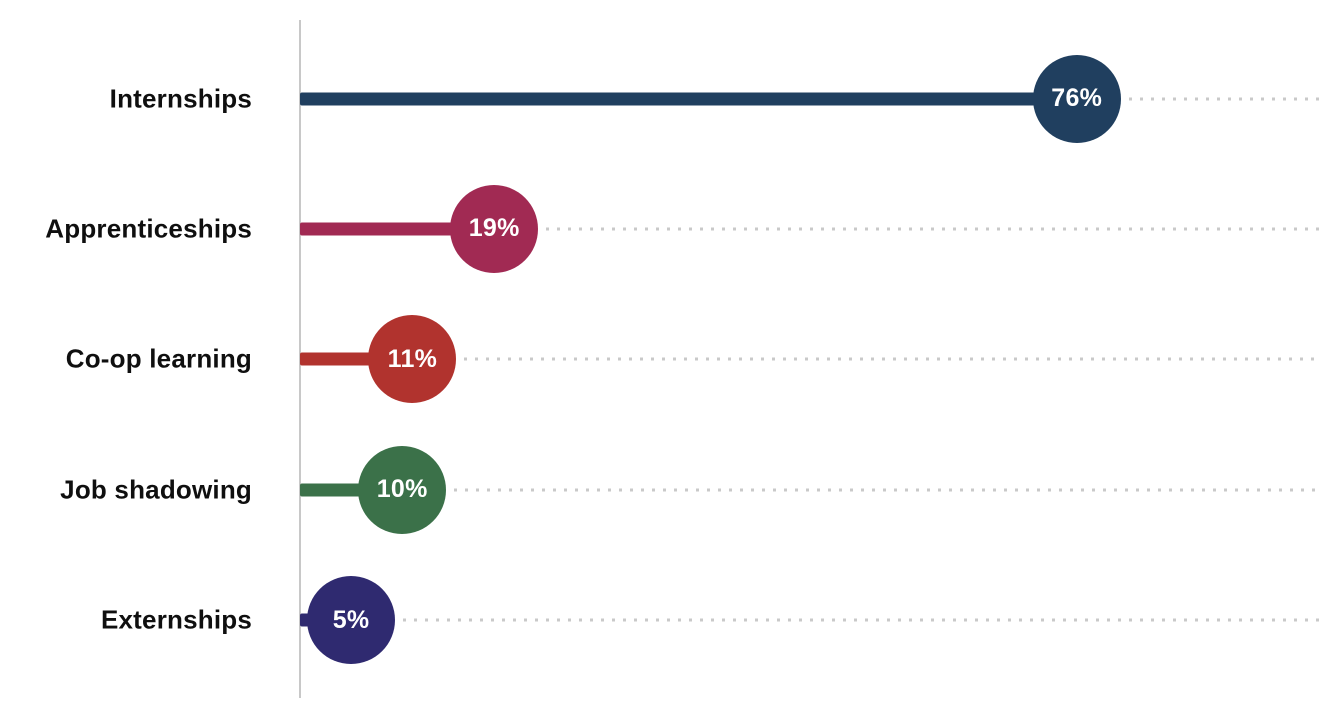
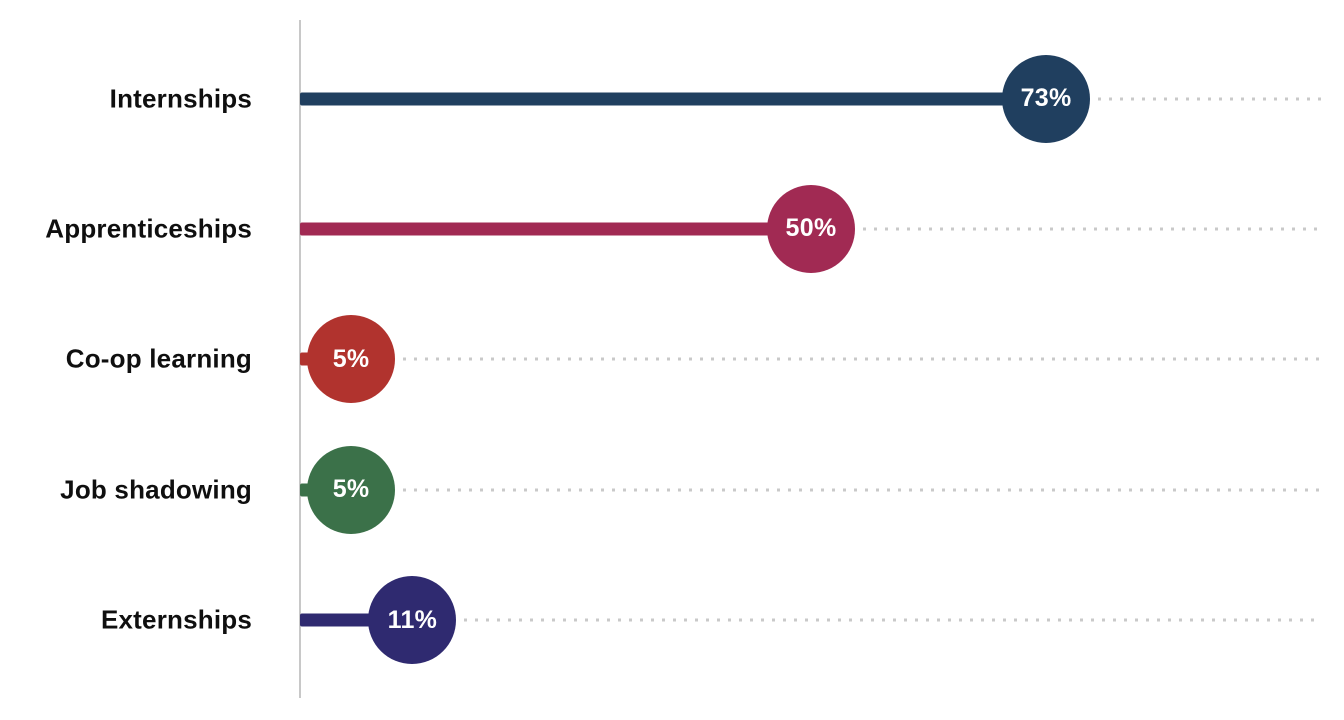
Internships: 76% -> 73%
Apprenticeships: 19% -> 50%
Co-op learning: 11% -> 5%
Job shadowing: 10% -> 5%
Externships: 5% -> 11%
